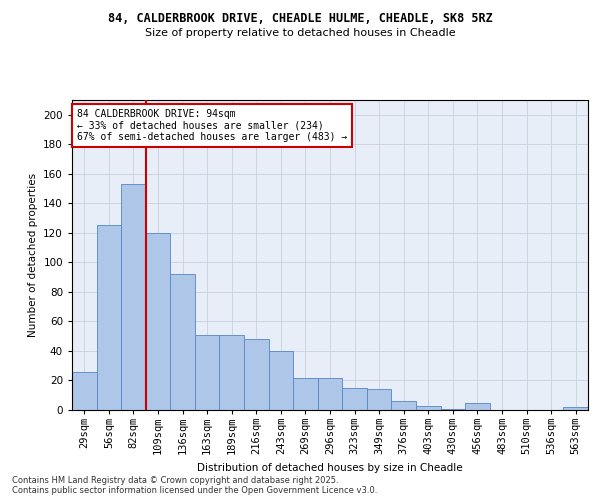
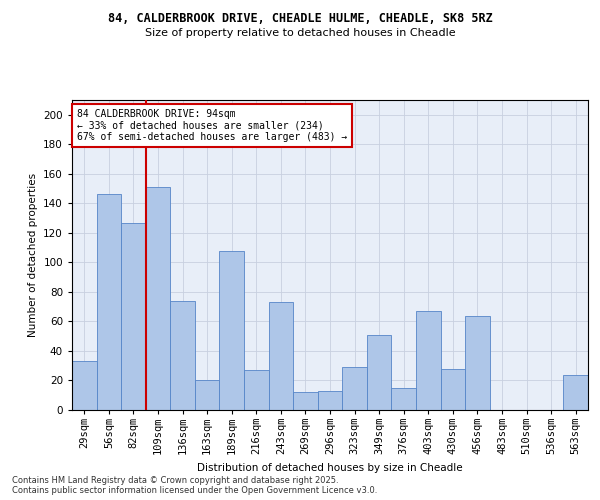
29sqm: 26 -> 33
56sqm: 125 -> 146
82sqm: 153 -> 127
109sqm: 120 -> 151
136sqm: 92 -> 74
163sqm: 51 -> 20
189sqm: 51 -> 108
216sqm: 48 -> 27
243sqm: 40 -> 73
269sqm: 22 -> 12
296sqm: 22 -> 13
323sqm: 15 -> 29
349sqm: 14 -> 51
376sqm: 6 -> 15
403sqm: 3 -> 67
430sqm: 1 -> 28
456sqm: 5 -> 64
563sqm: 2 -> 24
